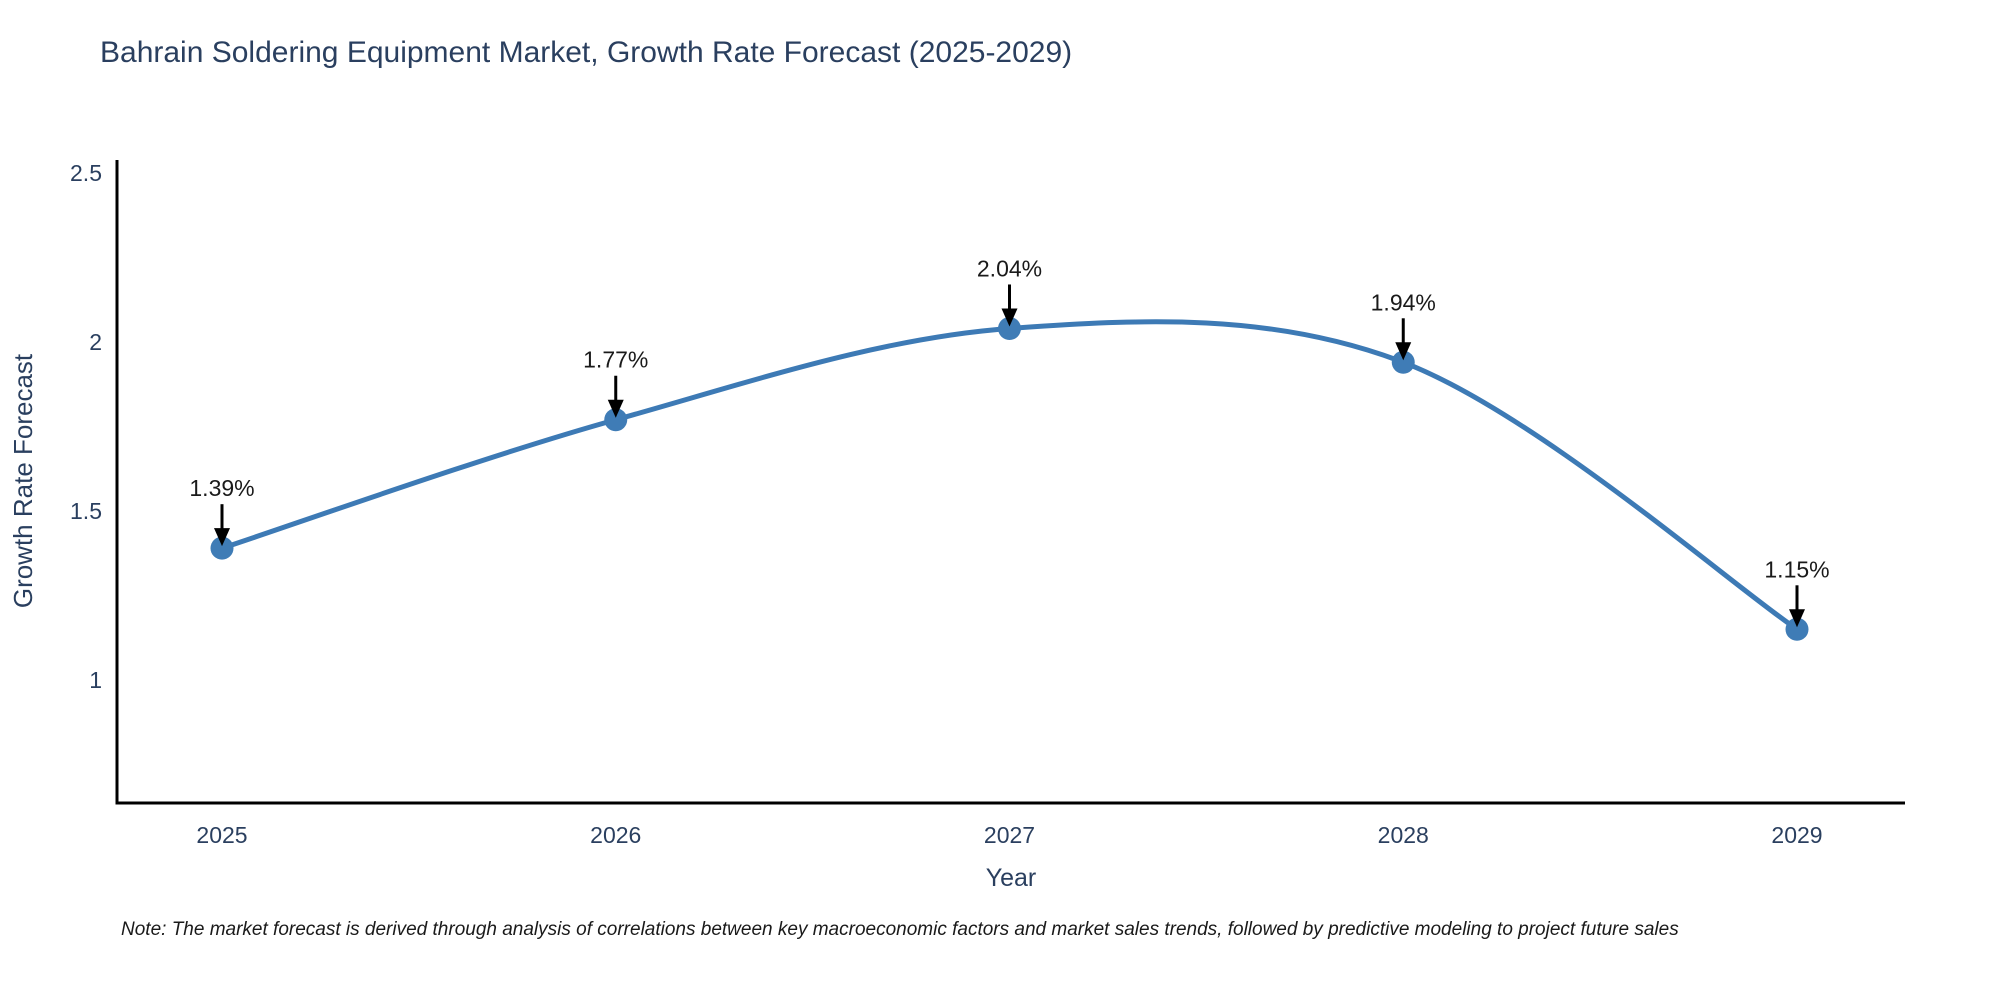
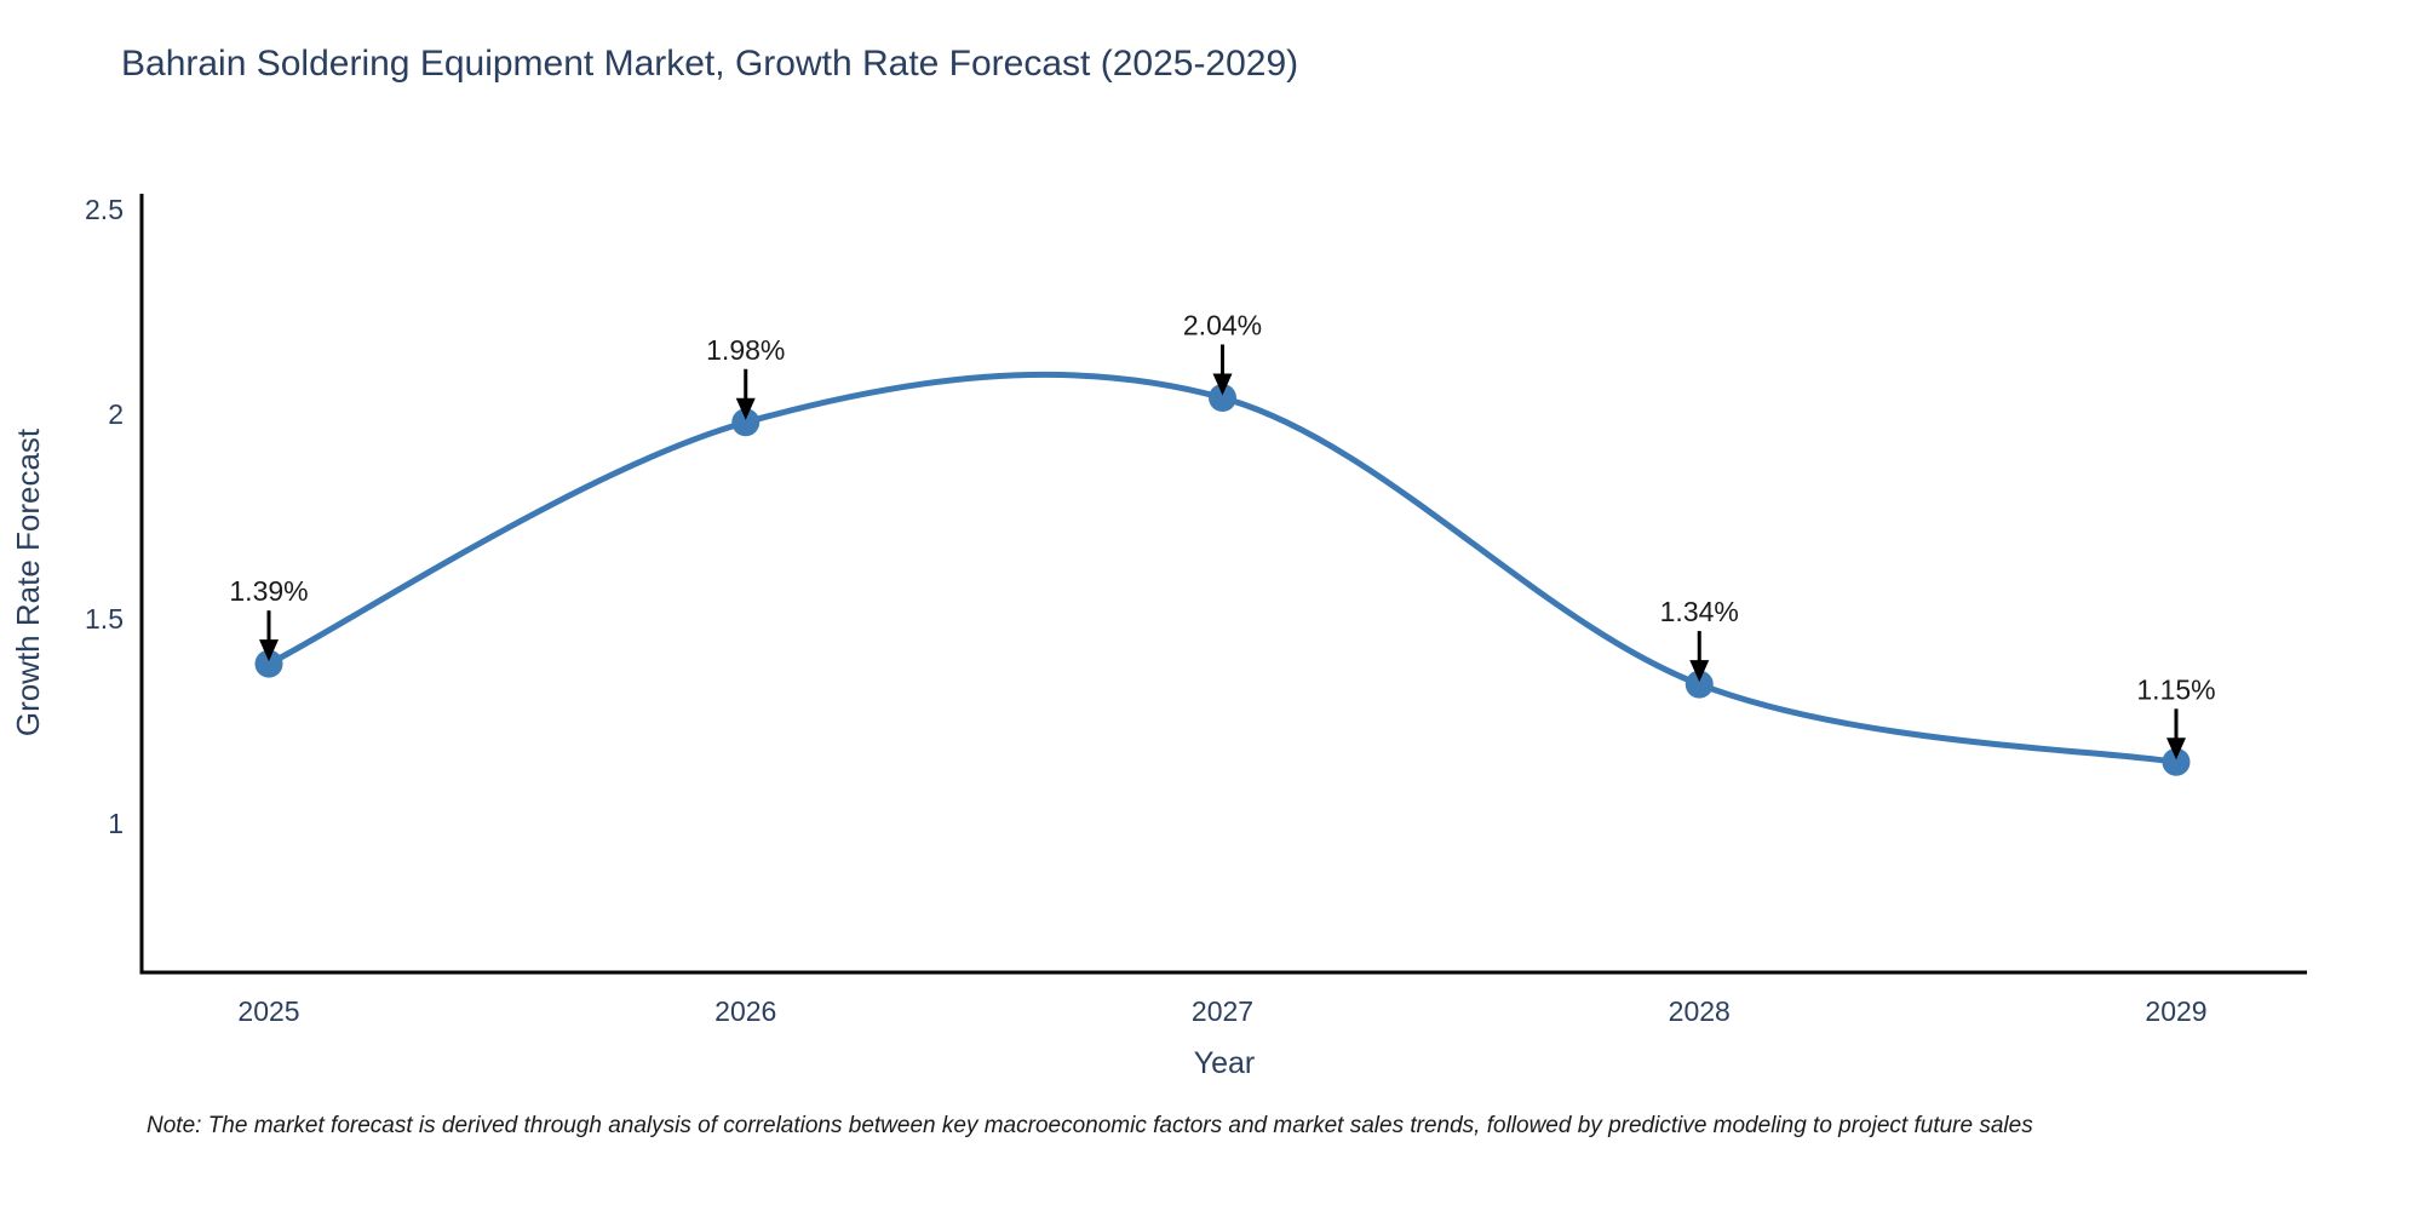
2026: 1.77% -> 1.98%
2028: 1.94% -> 1.34%
